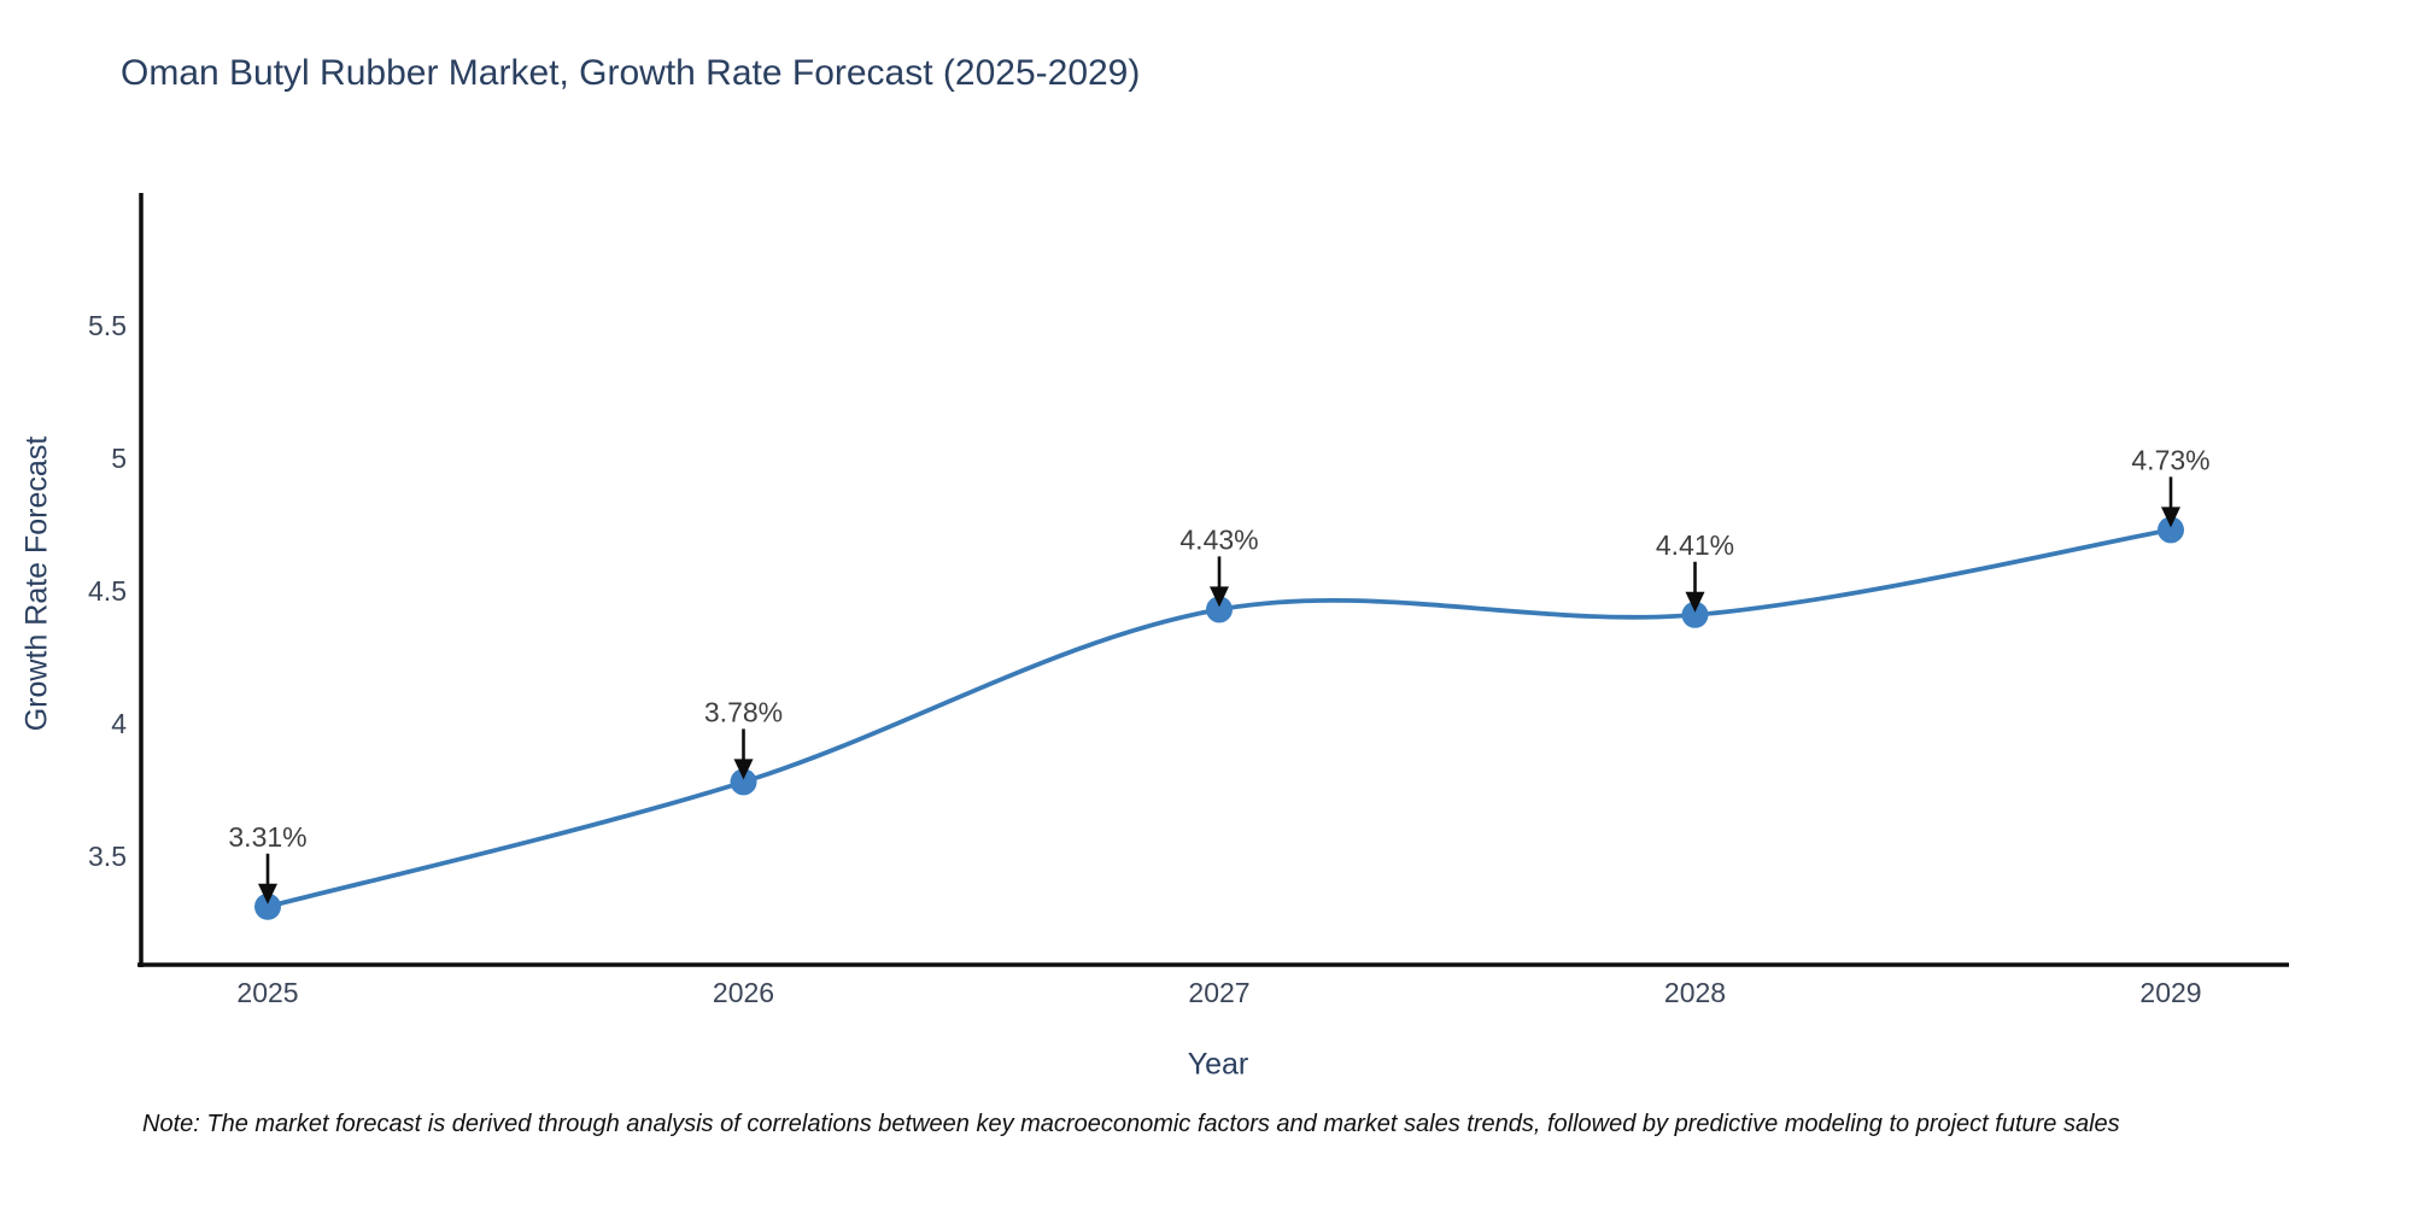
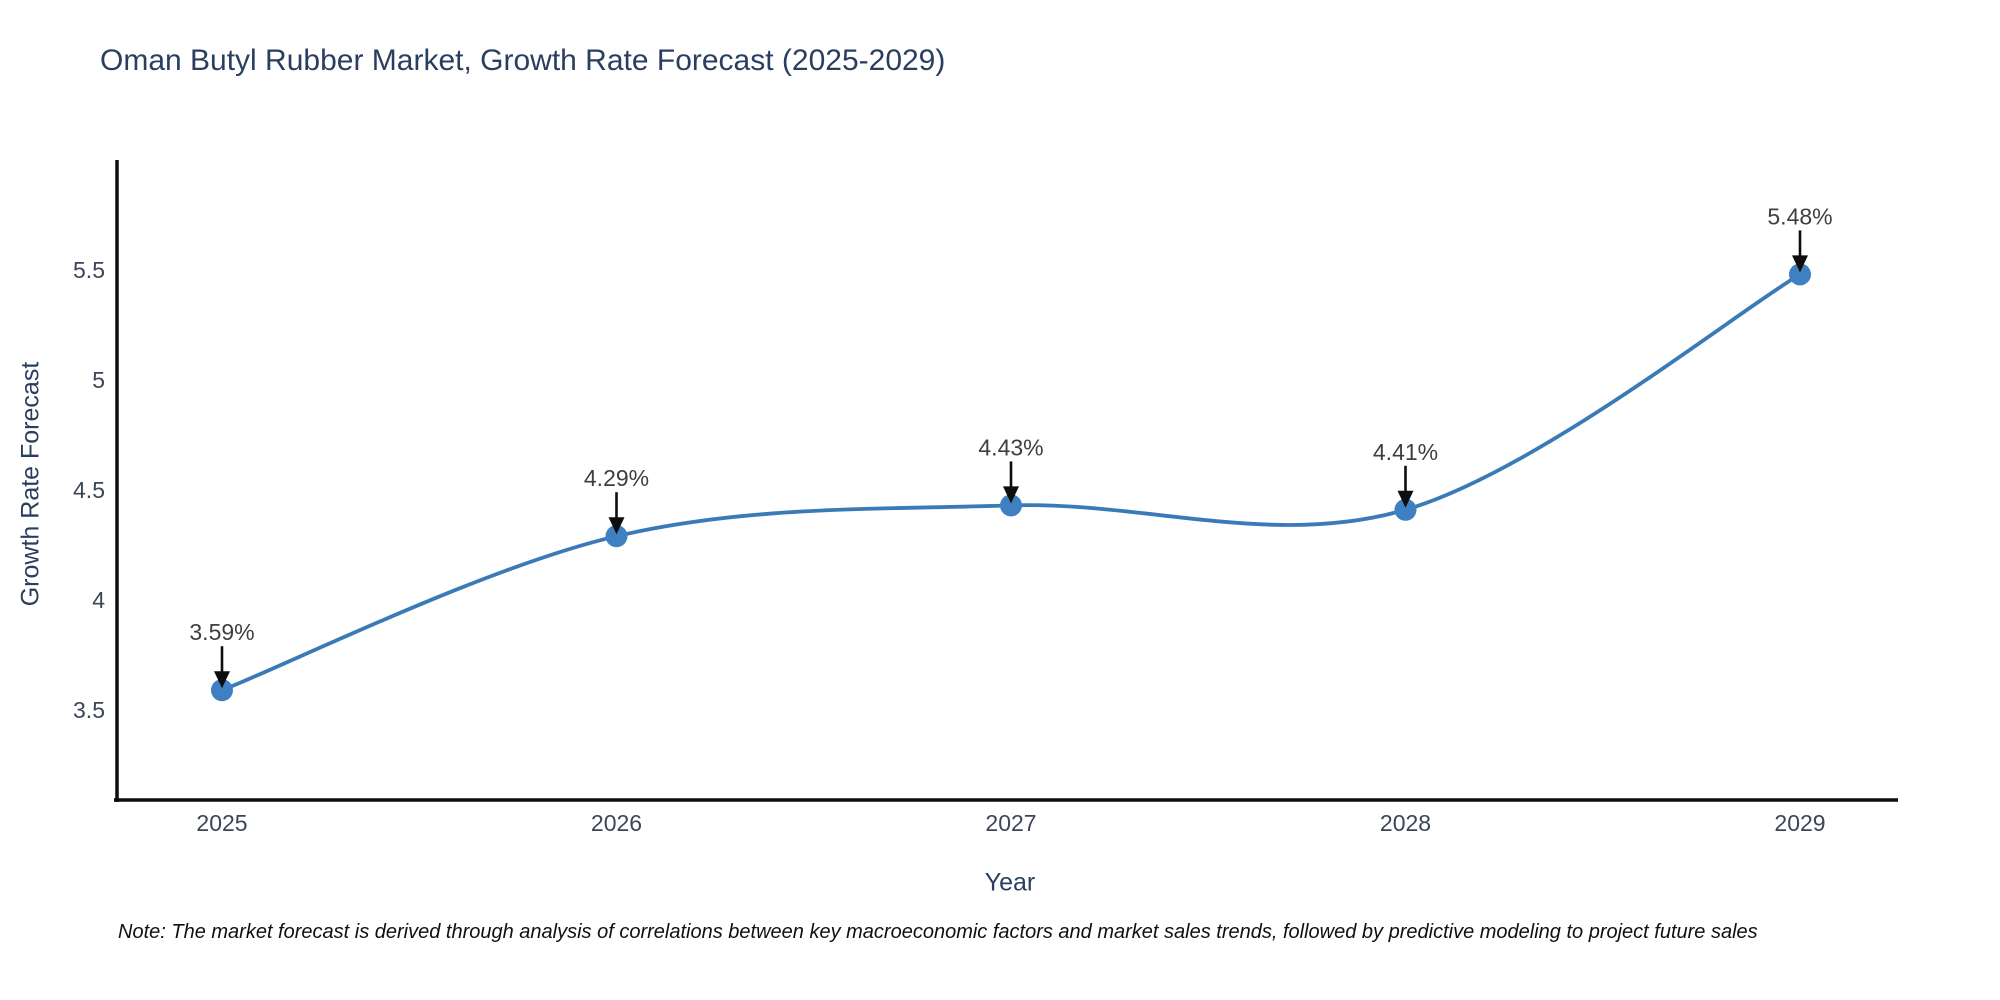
2025: 3.31% -> 3.59%
2026: 3.78% -> 4.29%
2029: 4.73% -> 5.48%
